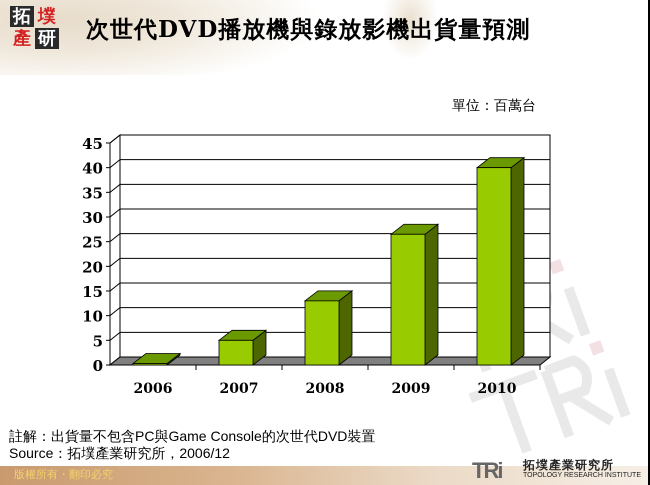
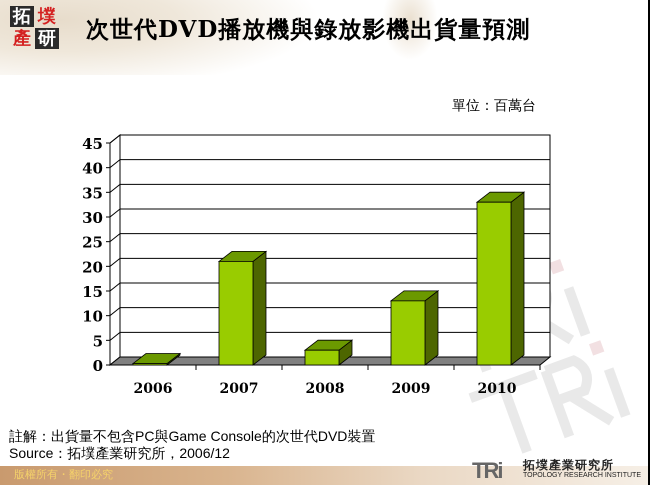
2007: 5 -> 21
2008: 13 -> 3
2009: 26 -> 13
2010: 40 -> 33
